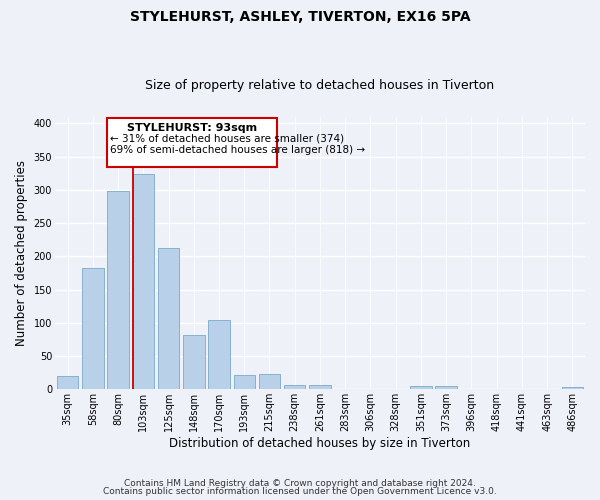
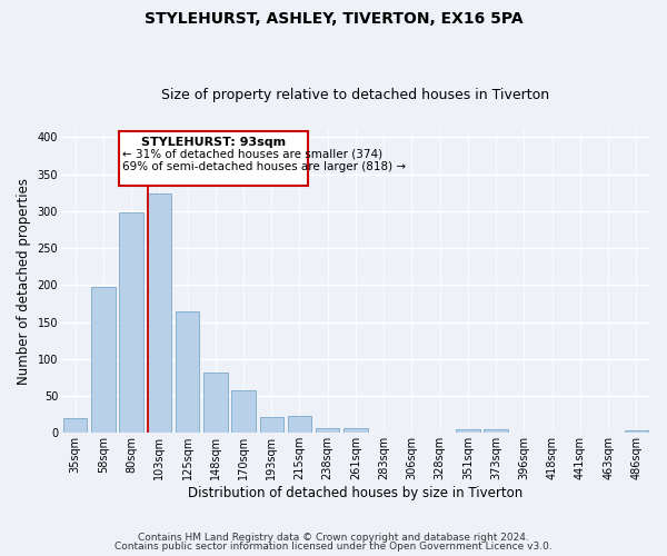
58sqm: 182 -> 197
125sqm: 212 -> 165
170sqm: 104 -> 57
